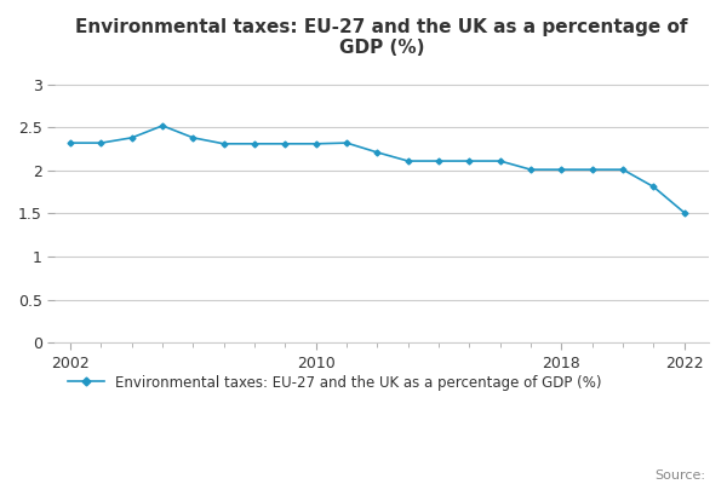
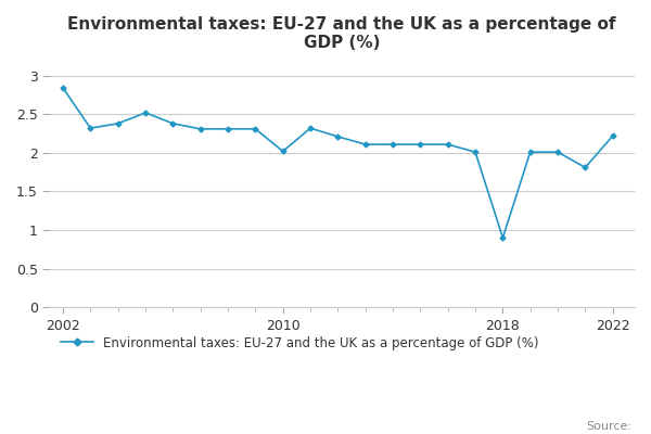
2002: 2.32 -> 2.84
2010: 2.31 -> 2.02
2018: 2.01 -> 0.90
2022: 1.51 -> 2.22
